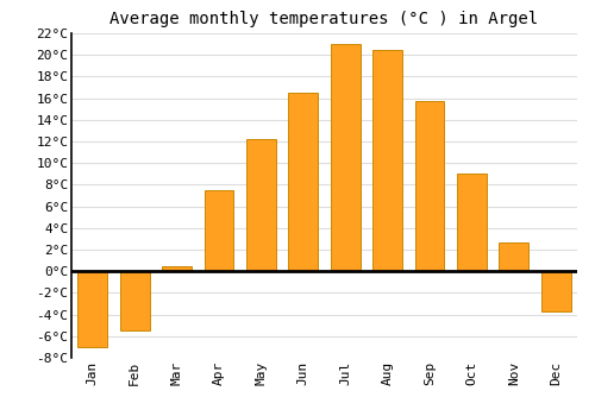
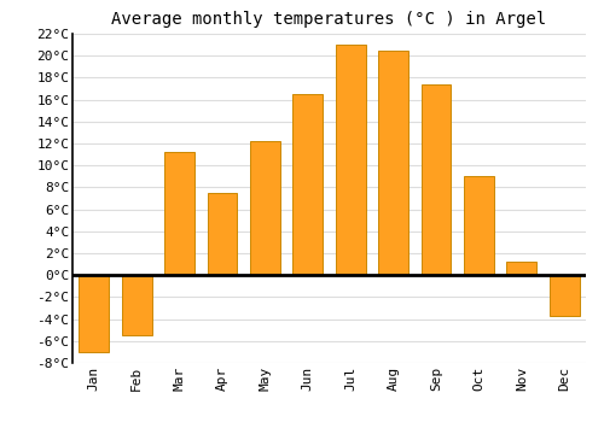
Mar: 0.5°C -> 11.2°C
Sep: 15.7°C -> 17.4°C
Nov: 2.7°C -> 1.2°C
